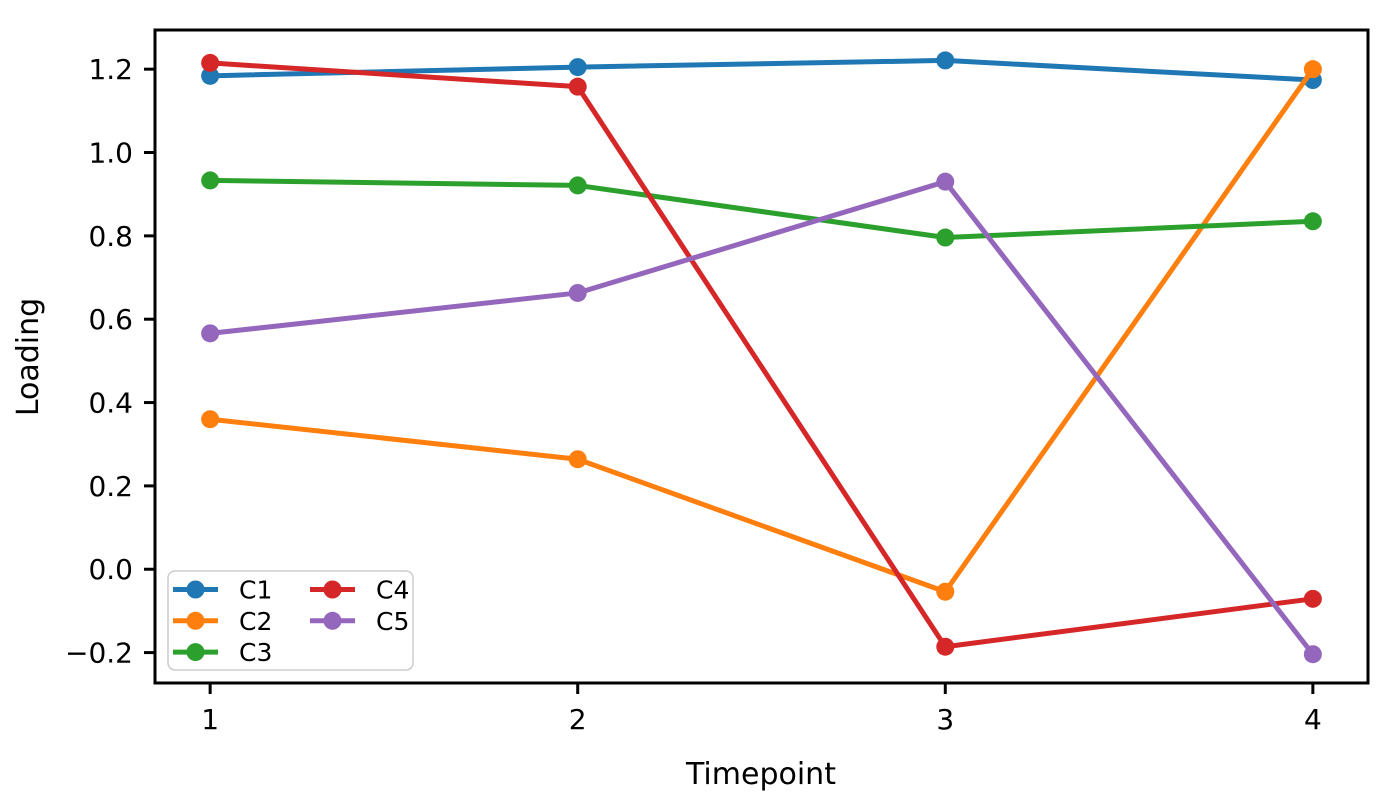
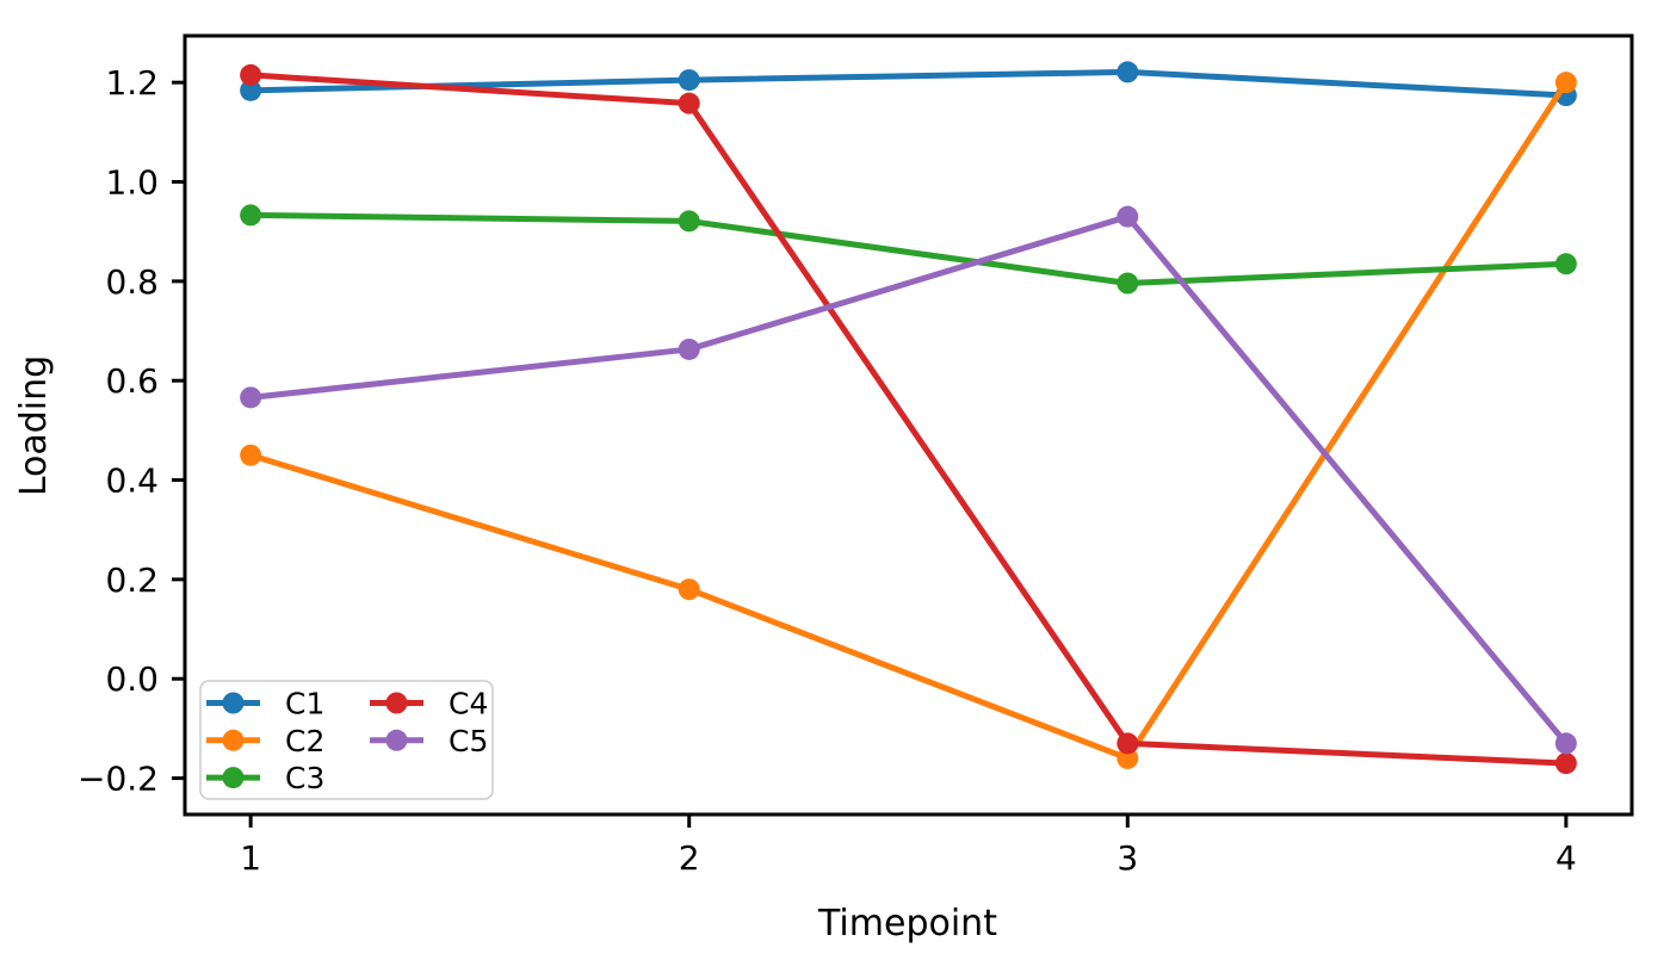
C2/1: 0.36 -> 0.45
C2/2: 0.26 -> 0.18
C2/3: -0.05 -> -0.16
C4/3: -0.19 -> -0.13
C4/4: -0.07 -> -0.17
C5/4: -0.20 -> -0.13
